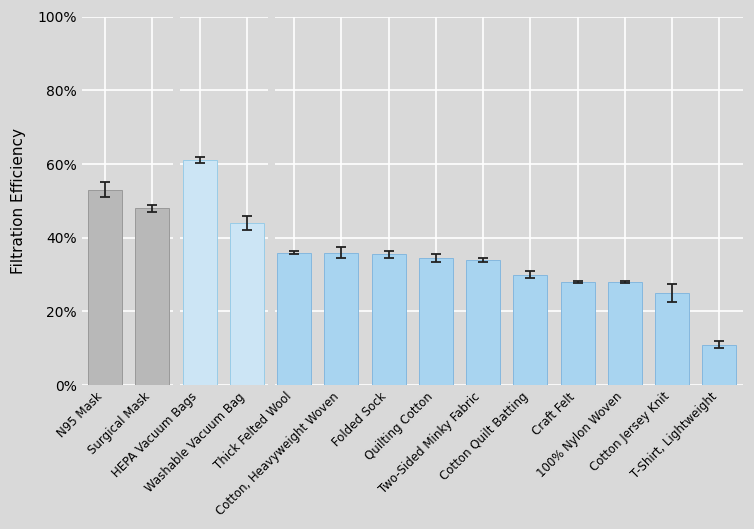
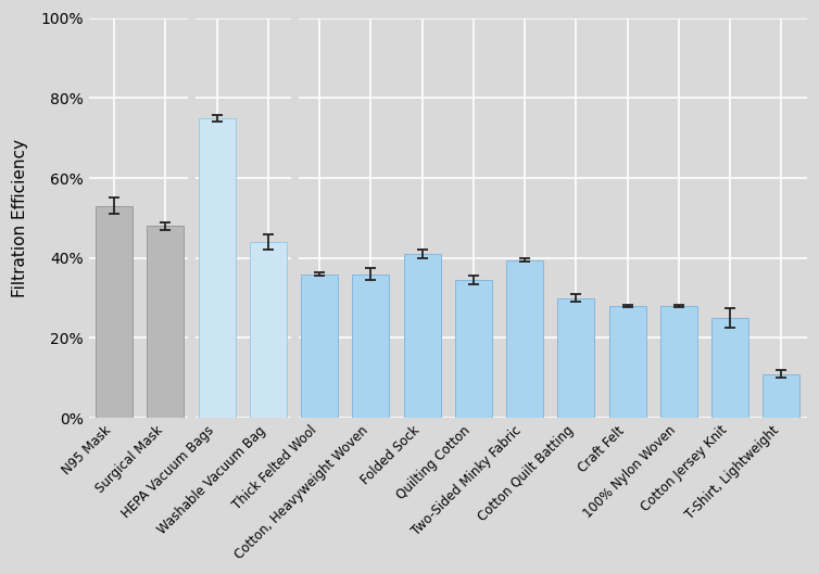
HEPA Vacuum Bags: 61.0% -> 75.0%
Folded Sock: 35.5% -> 41.0%
Two-Sided Minky Fabric: 34.0% -> 39.5%
